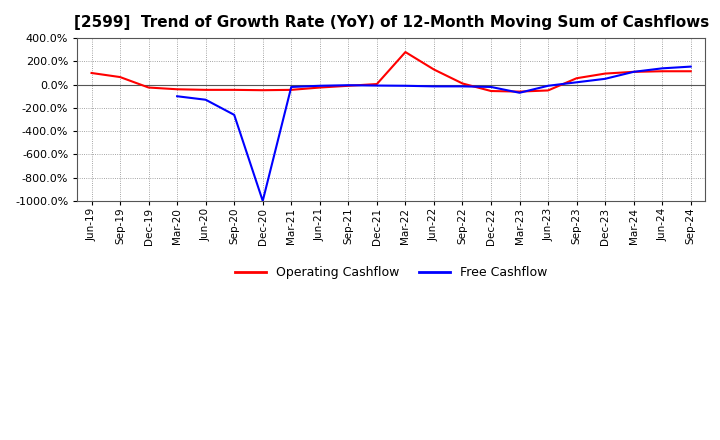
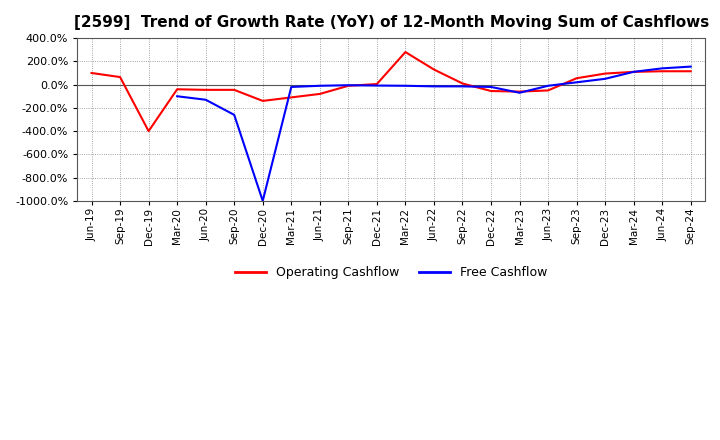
Operating Cashflow/Dec-19: -20% -> -400%
Operating Cashflow/Dec-20: -50% -> -140%
Operating Cashflow/Mar-21: -40% -> -110%
Operating Cashflow/Jun-21: -20% -> -80%
